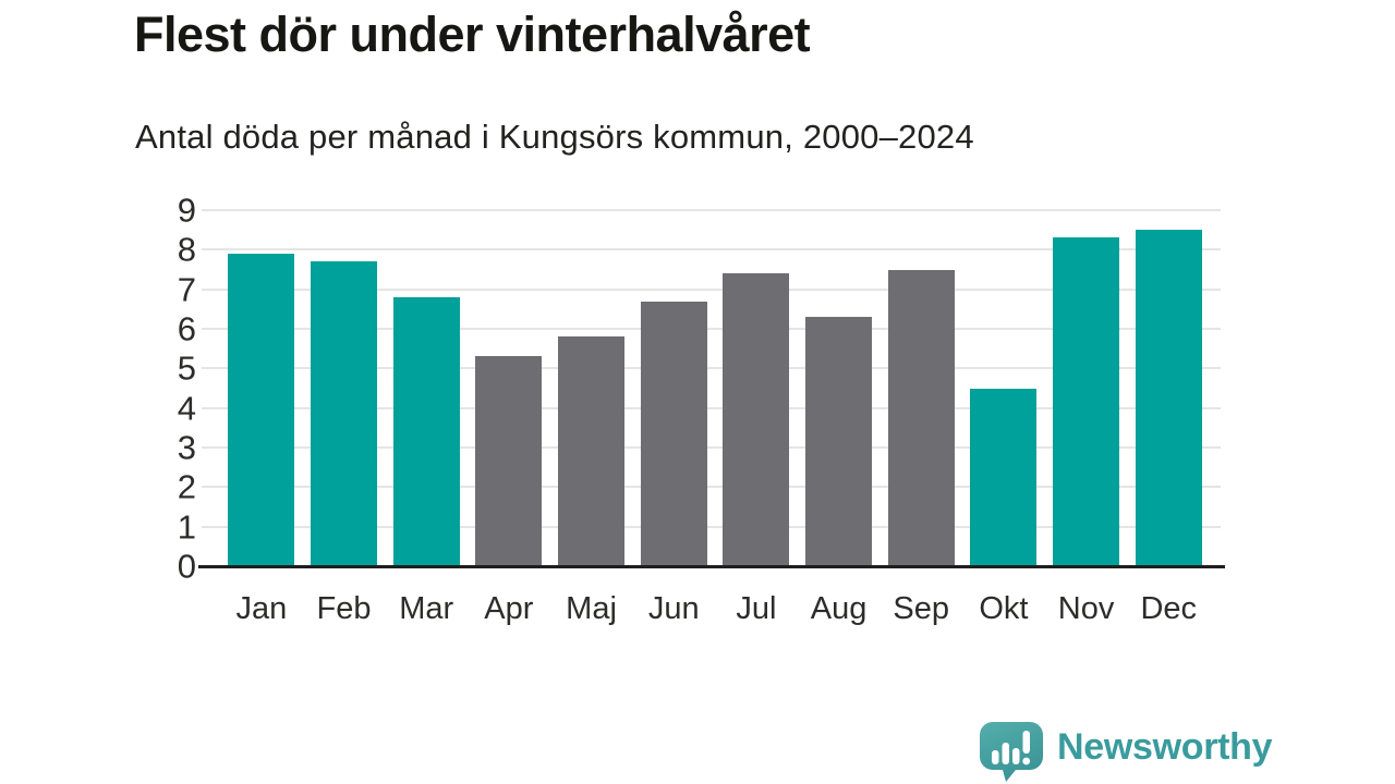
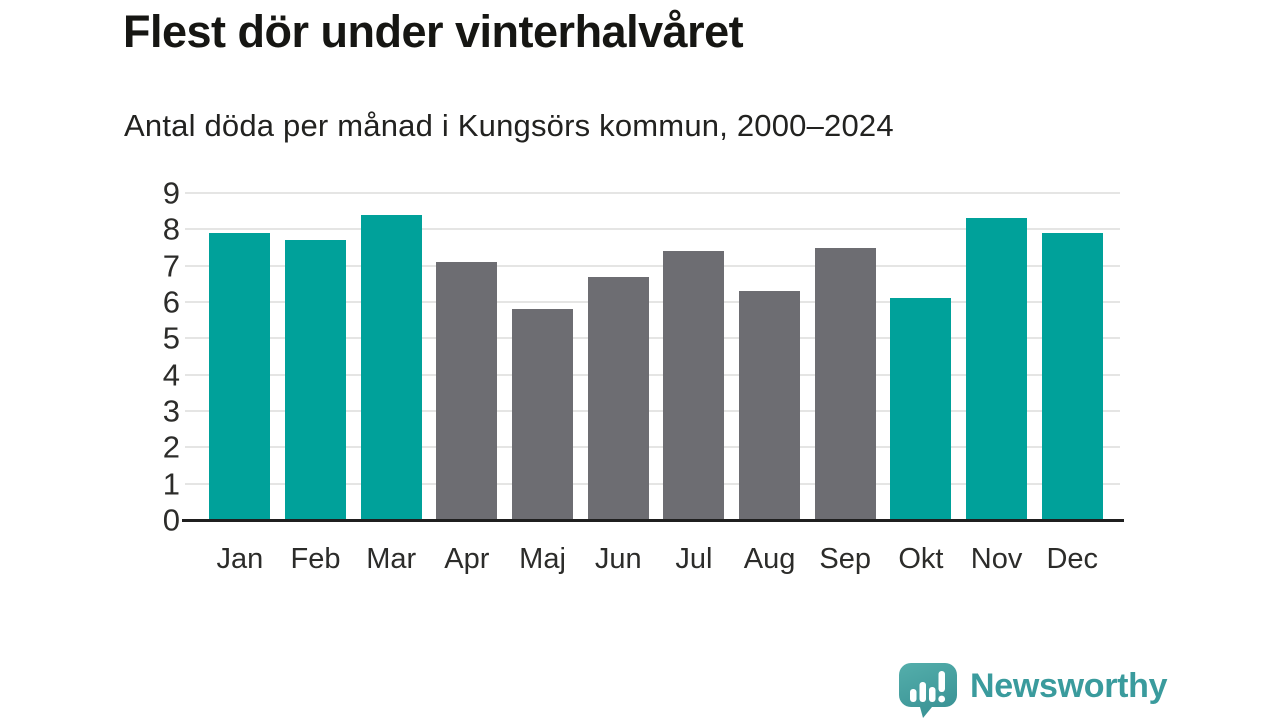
Mar: 6.8 -> 8.4
Apr: 5.3 -> 7.1
Okt: 4.5 -> 6.1
Dec: 8.5 -> 7.9
